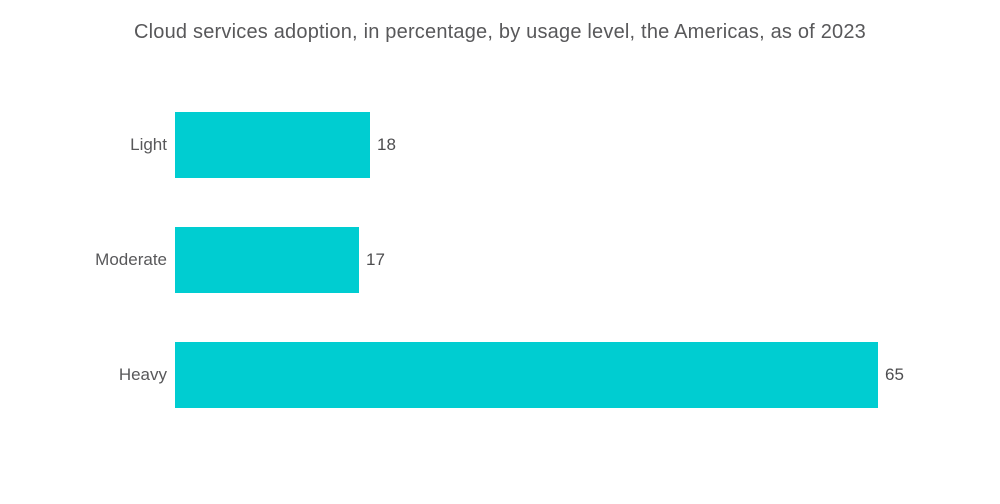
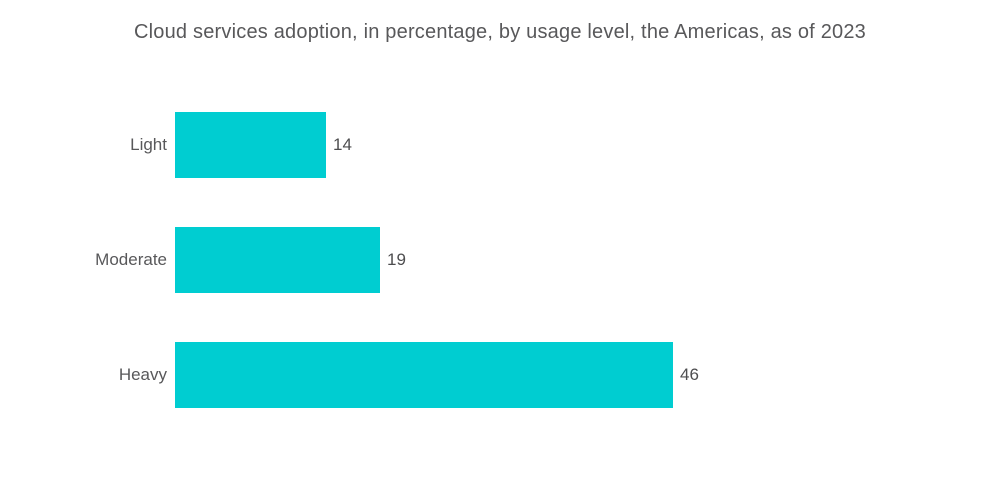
Light: 18 -> 14
Moderate: 17 -> 19
Heavy: 65 -> 46
